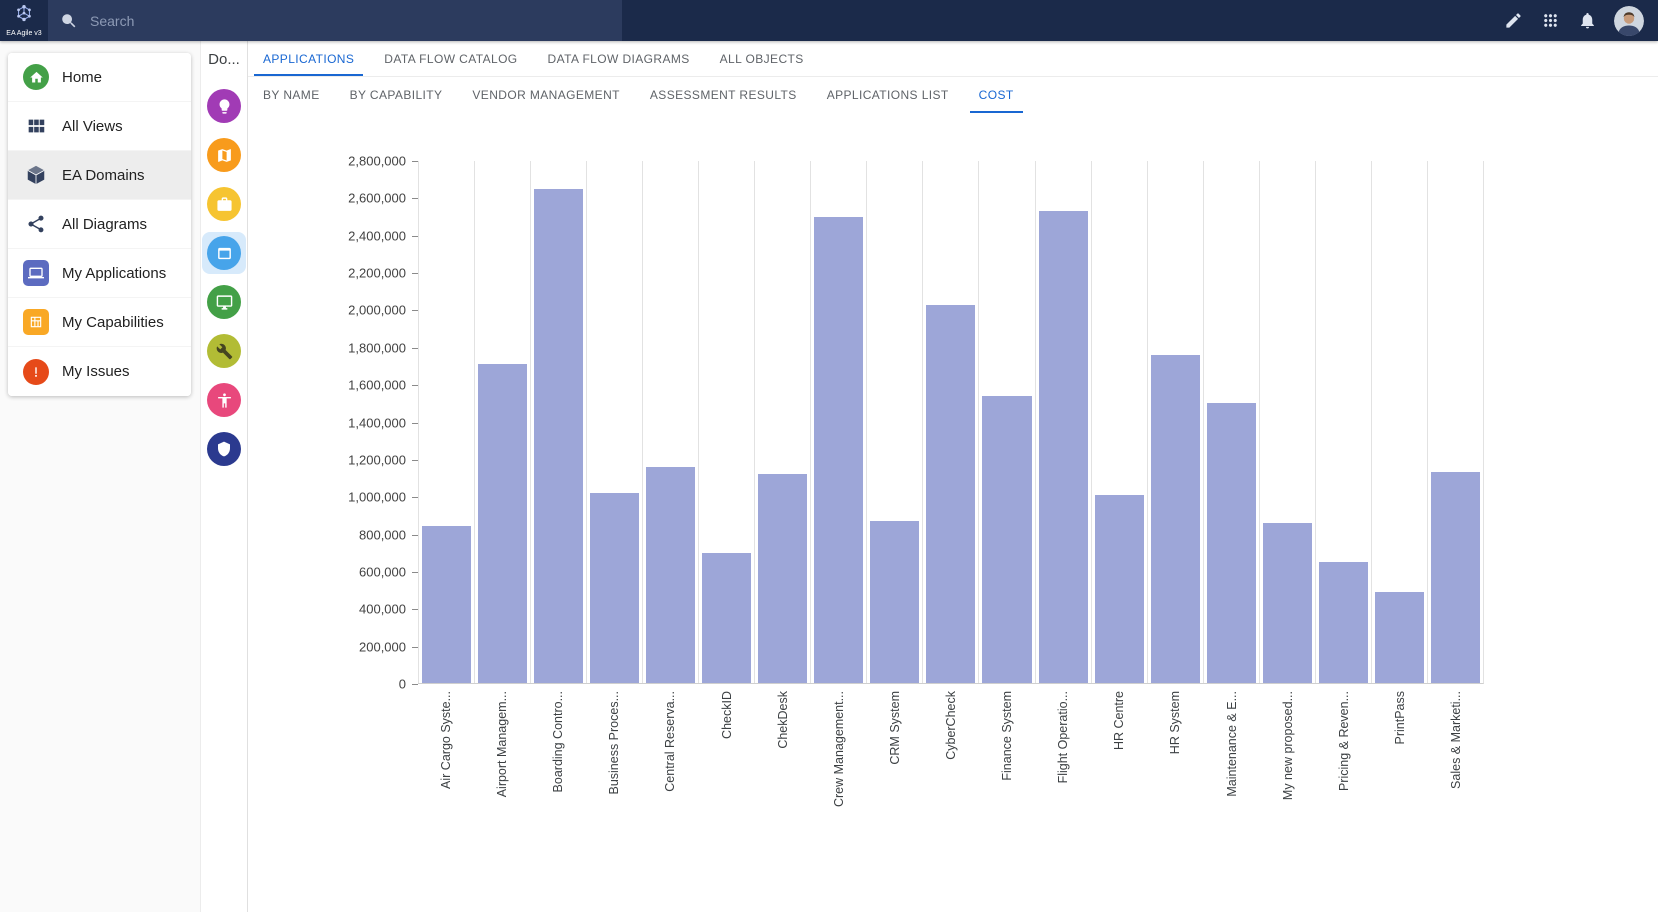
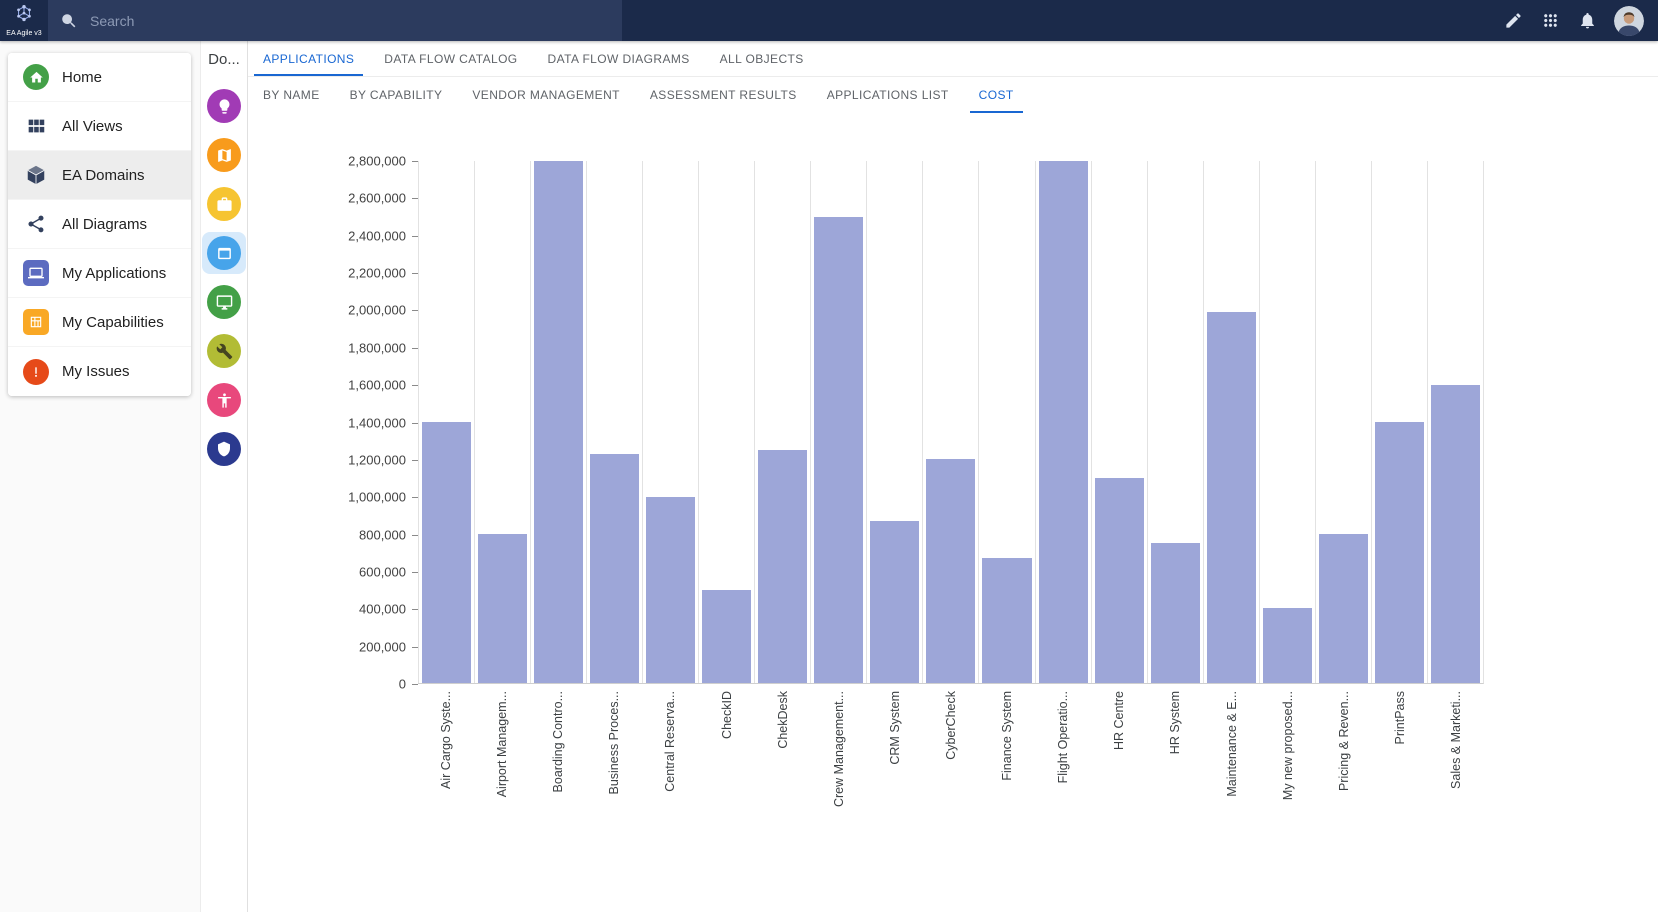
Air Cargo Syste...: 840000 -> 1400000
Airport Managem...: 1710000 -> 800000
Boarding Contro...: 2650000 -> 2800000
Business Proces...: 1020000 -> 1230000
Central Reserva...: 1160000 -> 1000000
CheckID: 700000 -> 500000
ChekDesk: 1120000 -> 1250000
CyberCheck: 2030000 -> 1200000
Finance System: 1540000 -> 670000
Flight Operatio...: 2530000 -> 2800000
HR Centre: 1010000 -> 1100000
HR System: 1760000 -> 750000
Maintenance & E...: 1500000 -> 1990000
My new proposed...: 860000 -> 400000
Pricing & Reven...: 650000 -> 800000
PrintPass: 490000 -> 1400000
Sales & Marketi...: 1130000 -> 1600000
